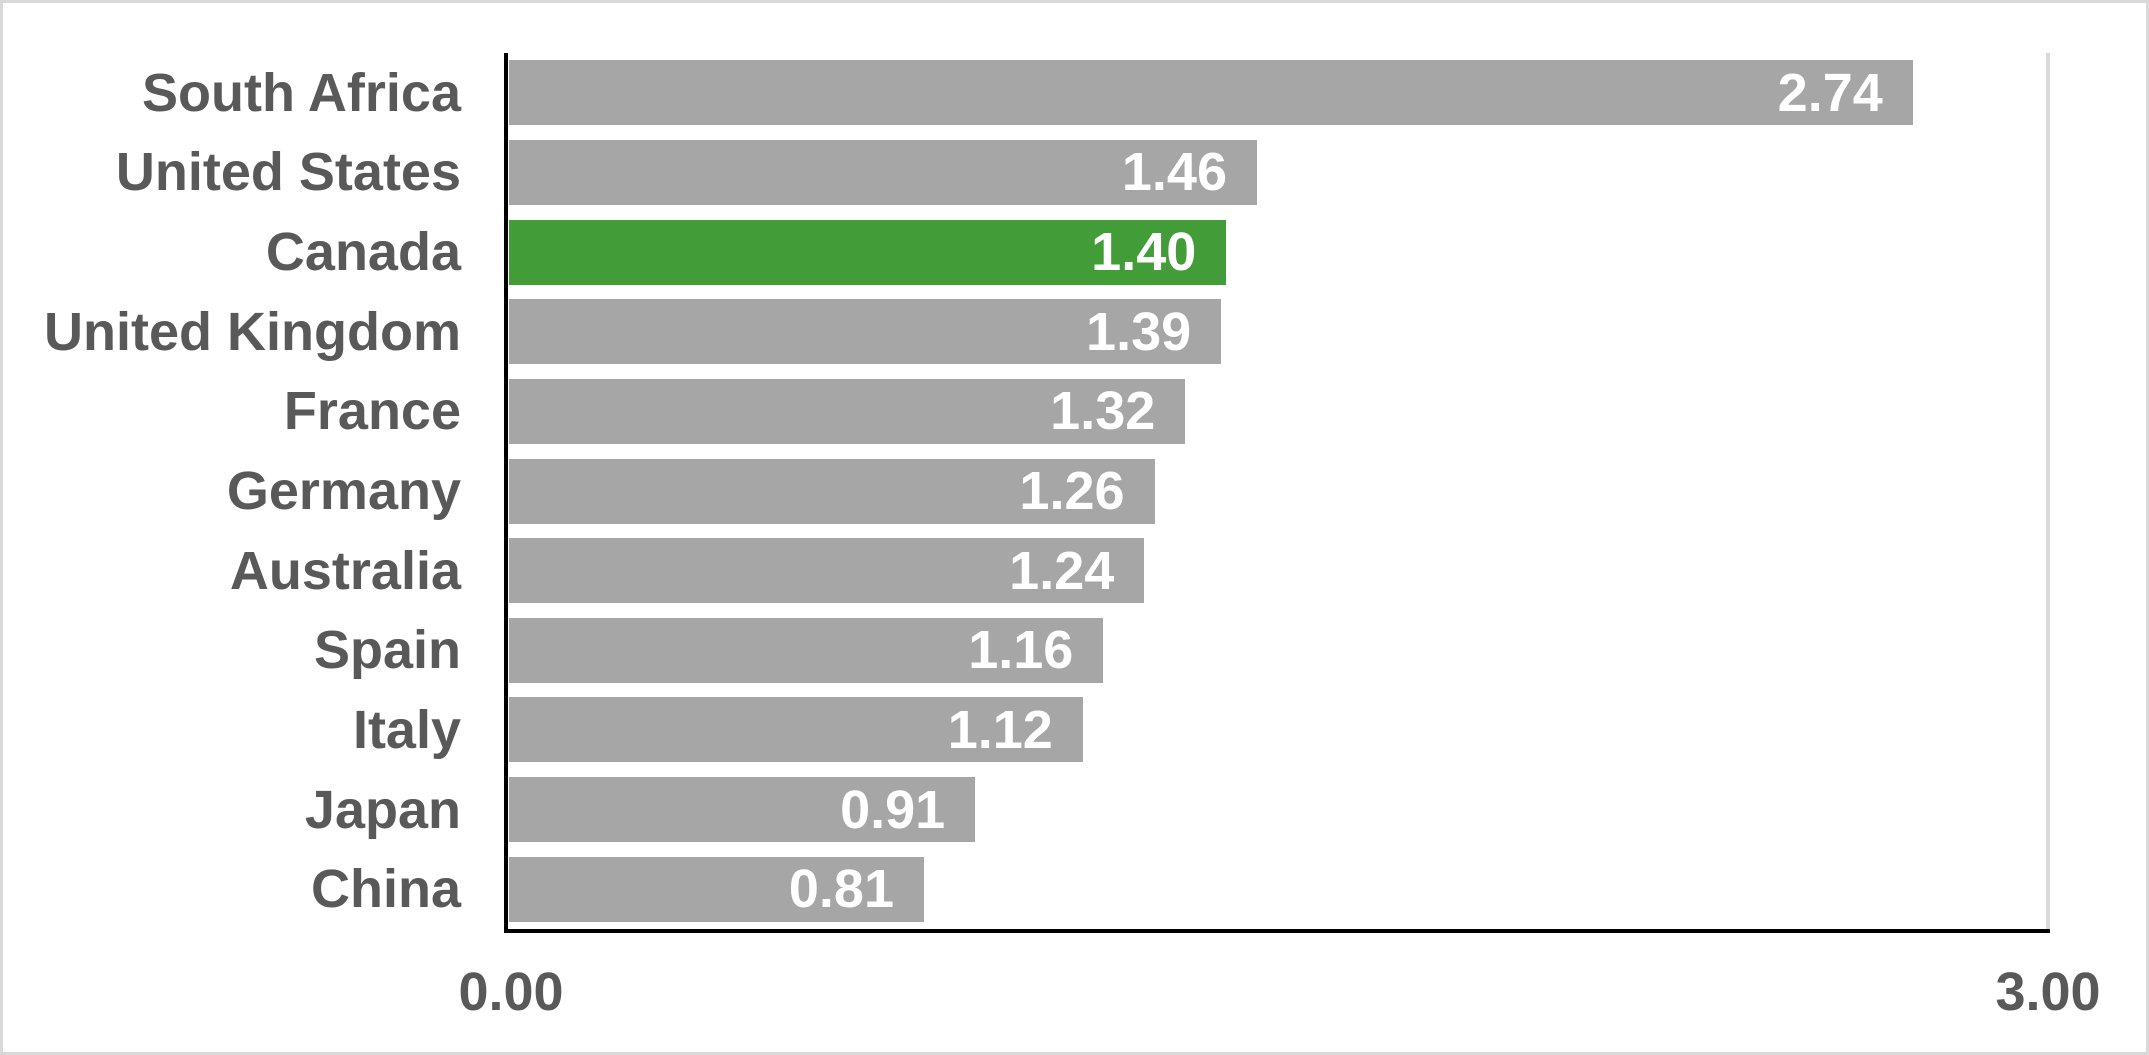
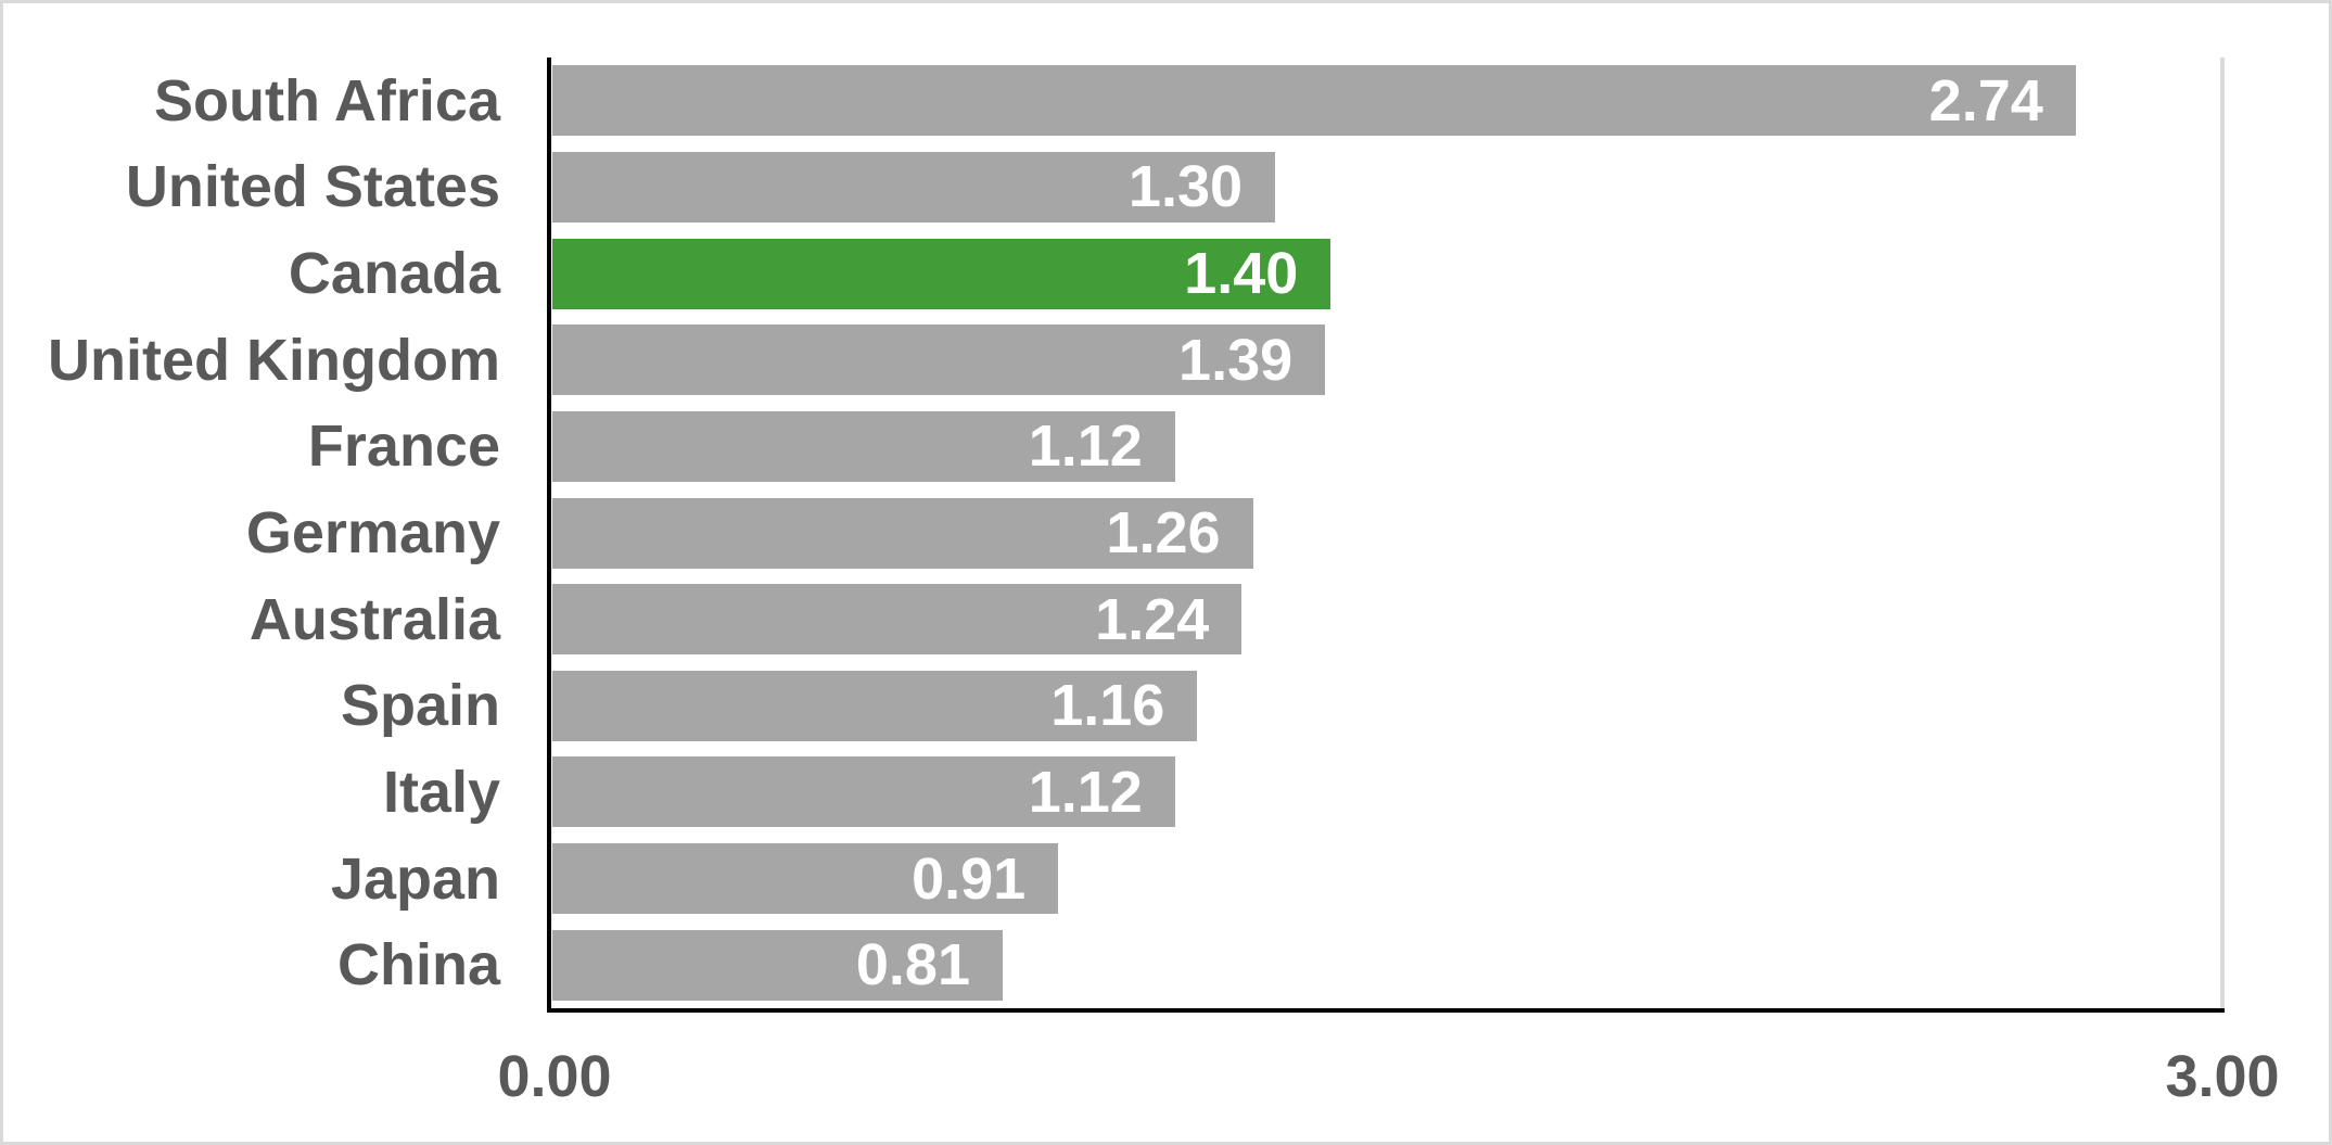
United States: 1.46 -> 1.30
France: 1.32 -> 1.12
